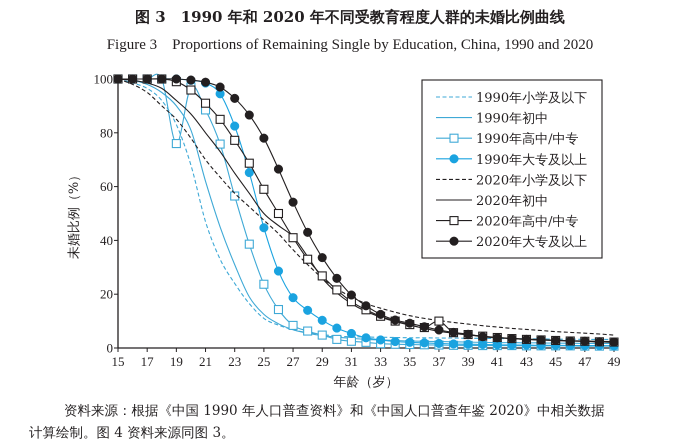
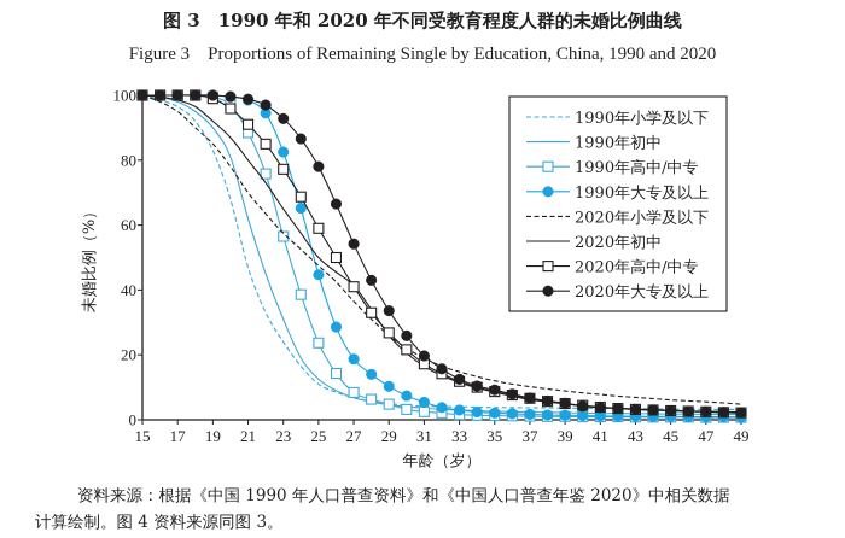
1990年高中/中专/19: 76 -> 100
2020年高中/中专/37: 10 -> 7
